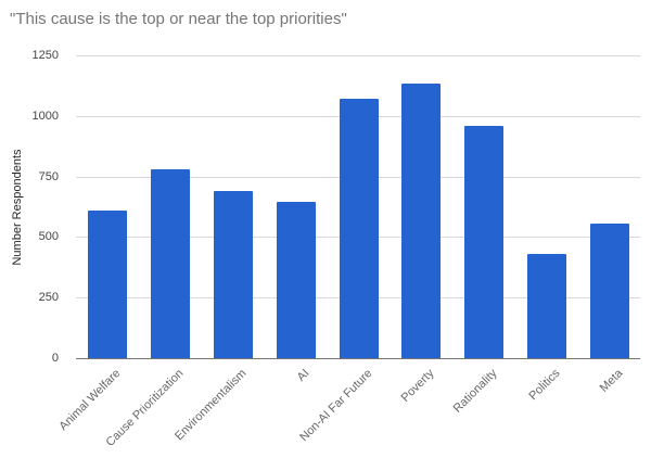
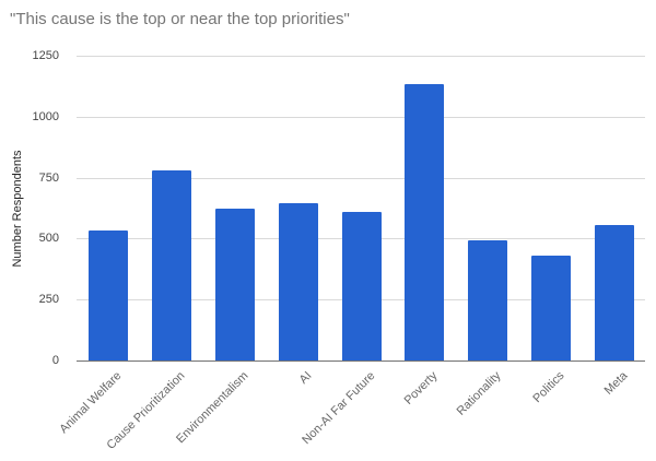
Animal Welfare: 610 -> 530
Environmentalism: 690 -> 620
Non-AI Far Future: 1070 -> 610
Rationality: 960 -> 500
